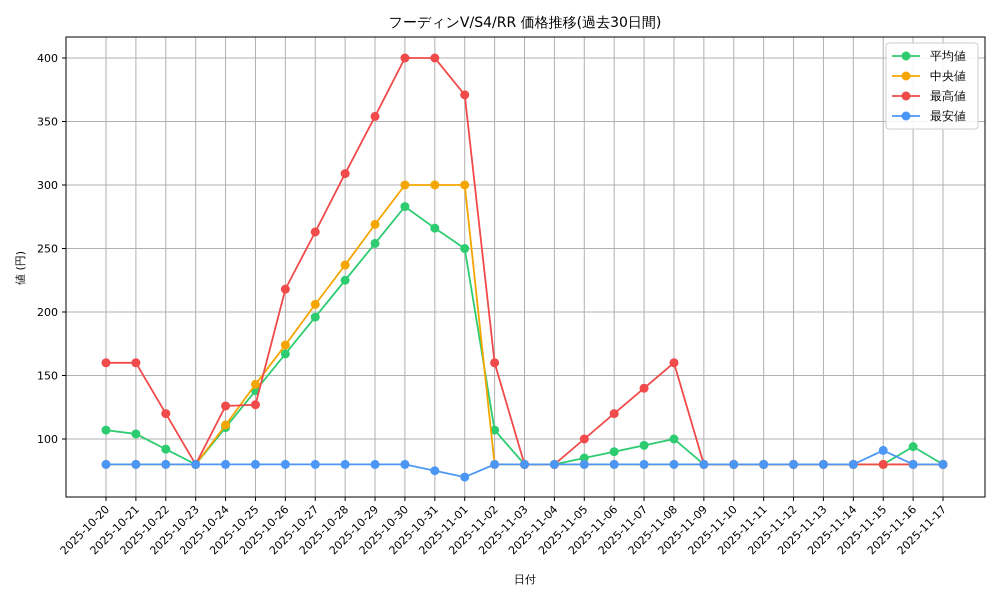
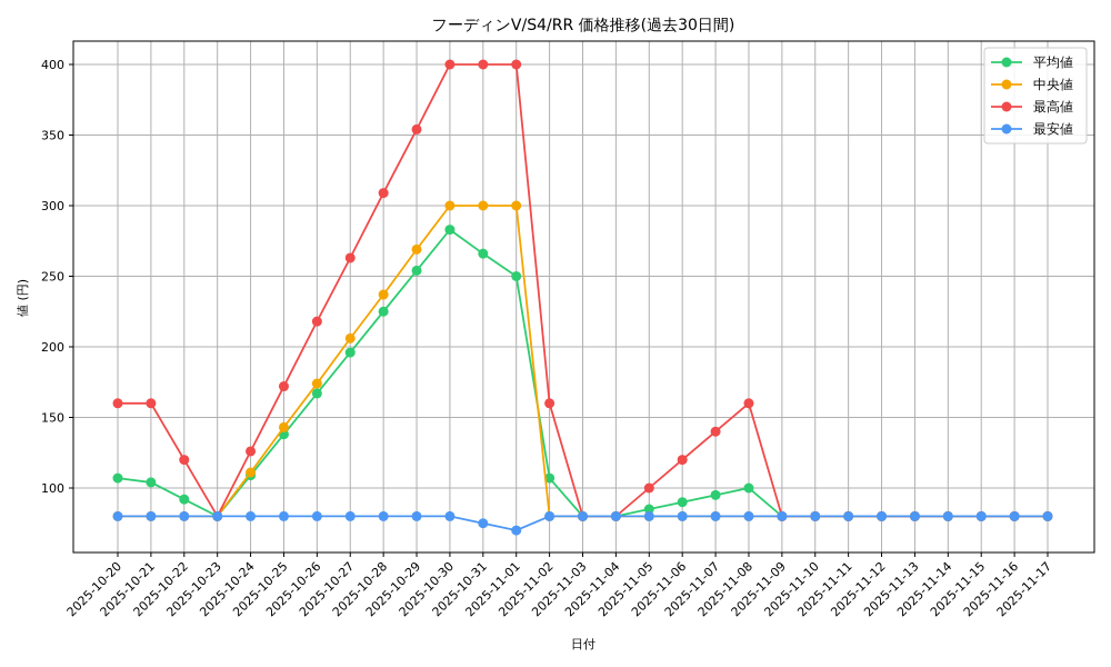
最高値/2025-10-25: 127 -> 172
最高値/2025-11-01: 371 -> 400
最安値/2025-11-15: 91 -> 80
平均値/2025-11-16: 94 -> 80
